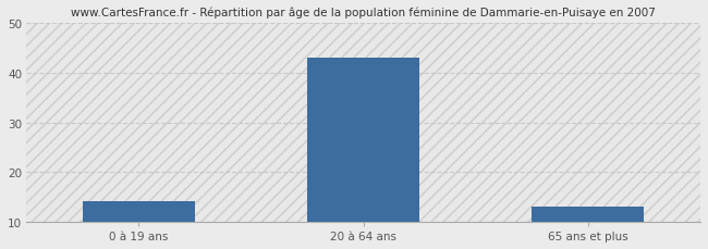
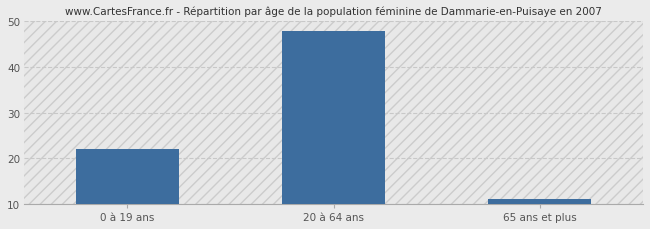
0 à 19 ans: 14 -> 22
20 à 64 ans: 43 -> 48
65 ans et plus: 13 -> 11
